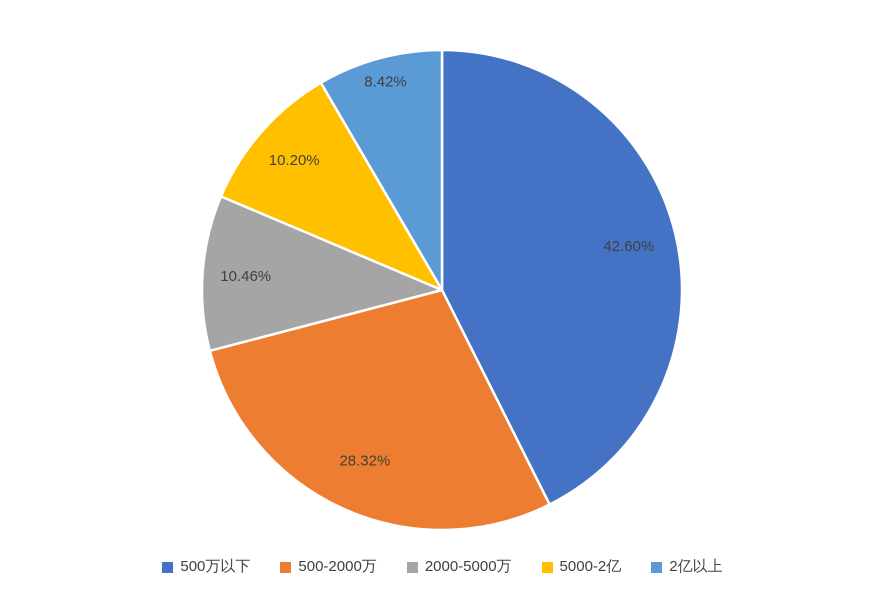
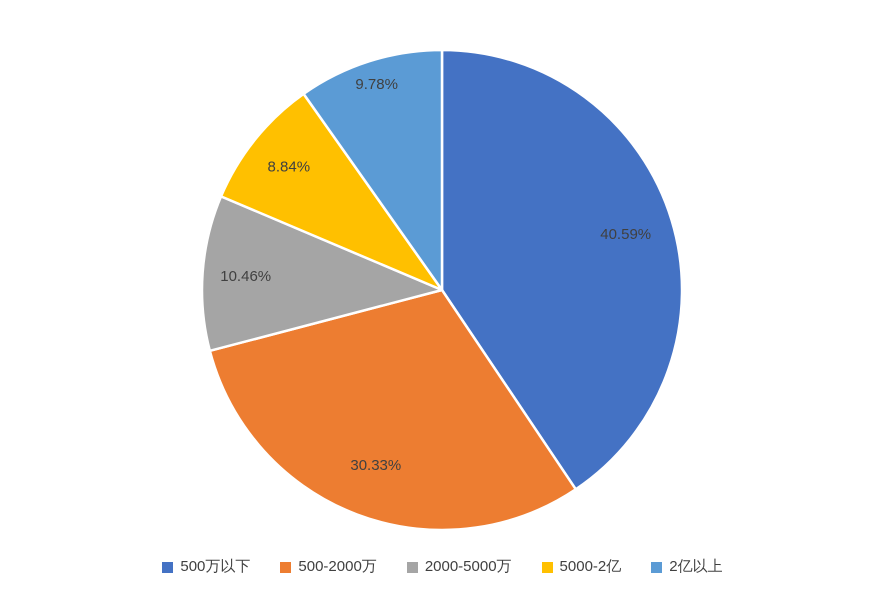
500万以下: 42.60% -> 40.59%
500-2000万: 28.32% -> 30.33%
5000-2亿: 10.20% -> 8.84%
2亿以上: 8.42% -> 9.78%
